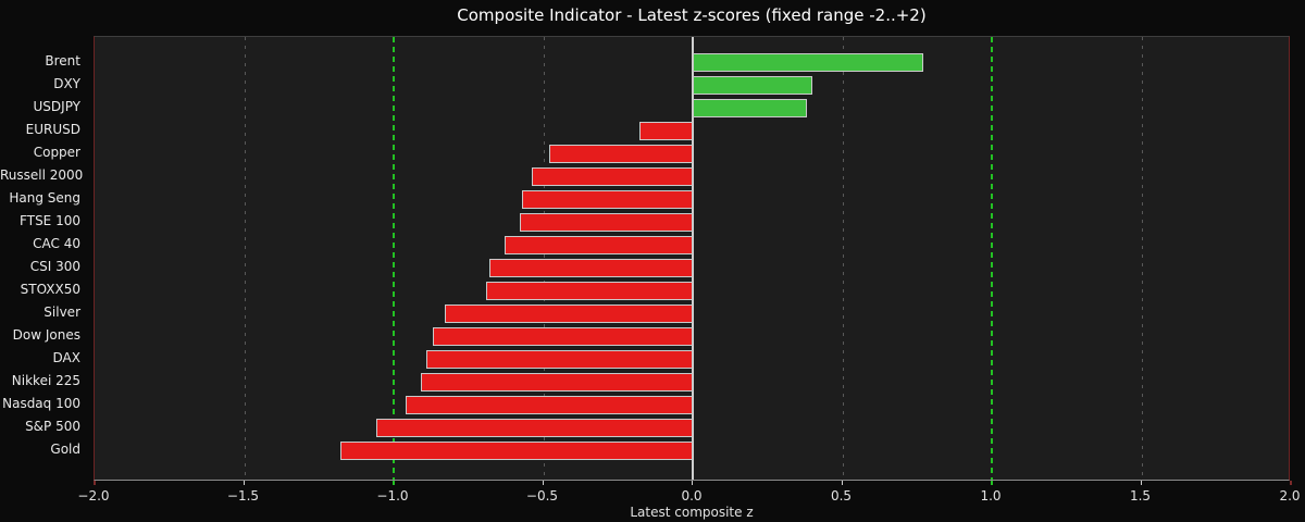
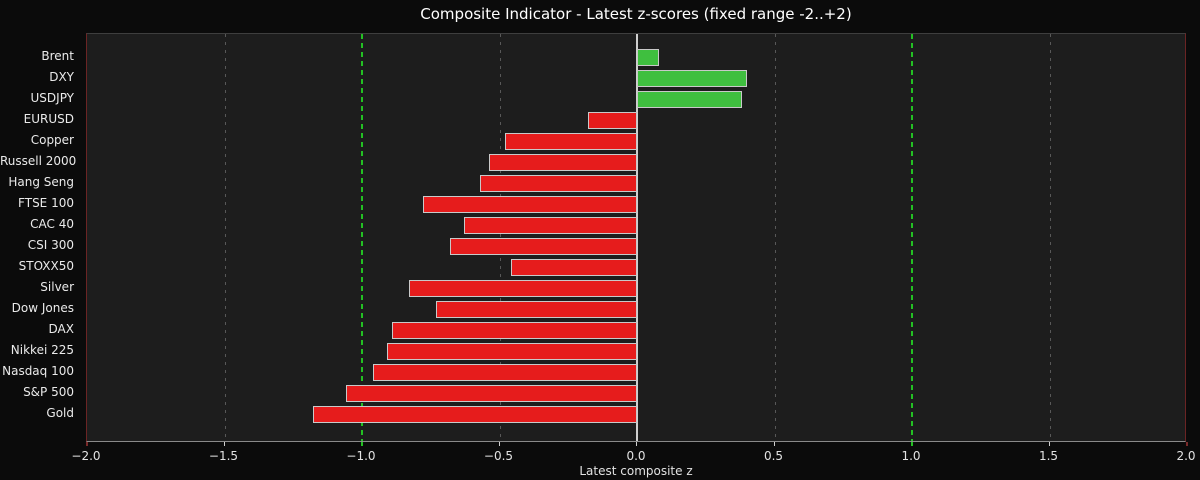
Brent: 0.77 -> 0.08
FTSE 100: -0.58 -> -0.78
STOXX50: -0.69 -> -0.46
Dow Jones: -0.87 -> -0.73
